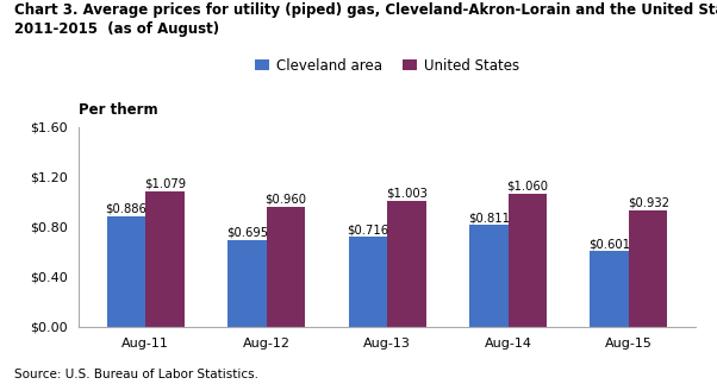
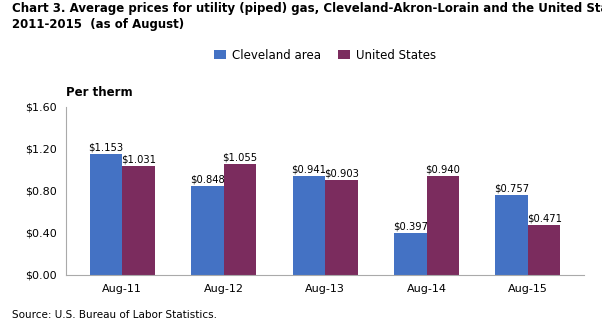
Cleveland area/Aug-11: $0.886 -> $1.153
United States/Aug-11: $1.079 -> $1.031
Cleveland area/Aug-12: $0.695 -> $0.848
United States/Aug-12: $0.960 -> $1.055
Cleveland area/Aug-13: $0.716 -> $0.941
United States/Aug-13: $1.003 -> $0.903
Cleveland area/Aug-14: $0.811 -> $0.397
United States/Aug-14: $1.060 -> $0.940
Cleveland area/Aug-15: $0.601 -> $0.757
United States/Aug-15: $0.932 -> $0.471
